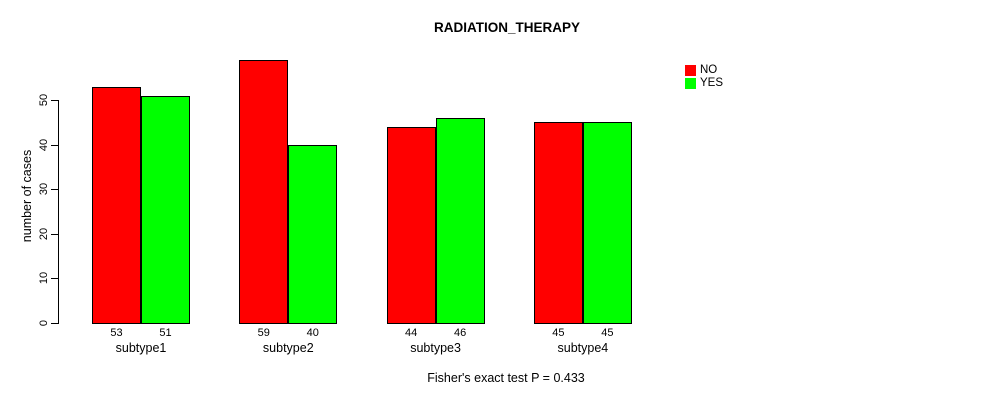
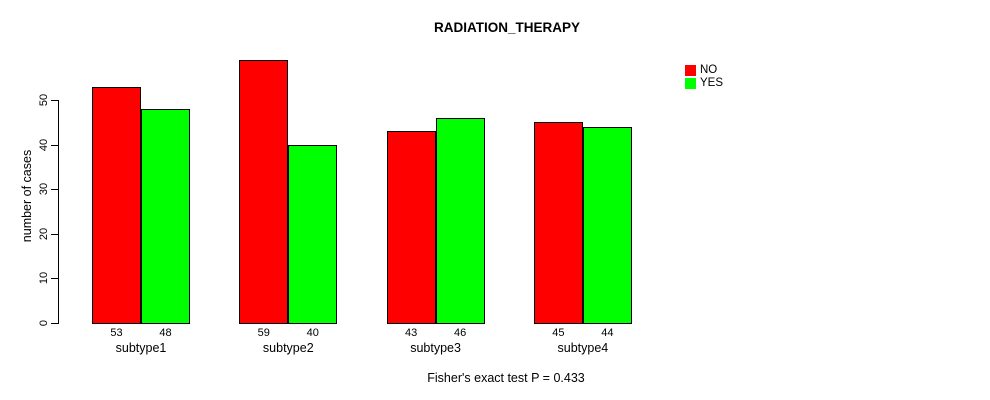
YES/subtype1: 51 -> 48
NO/subtype3: 44 -> 43
YES/subtype4: 45 -> 44
